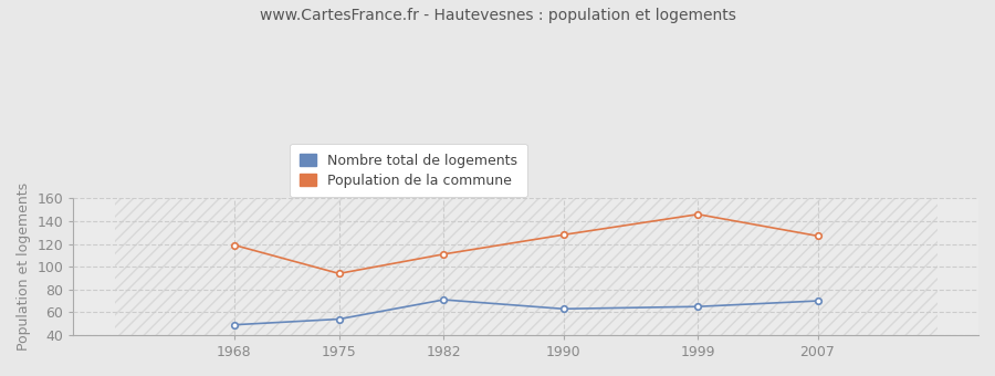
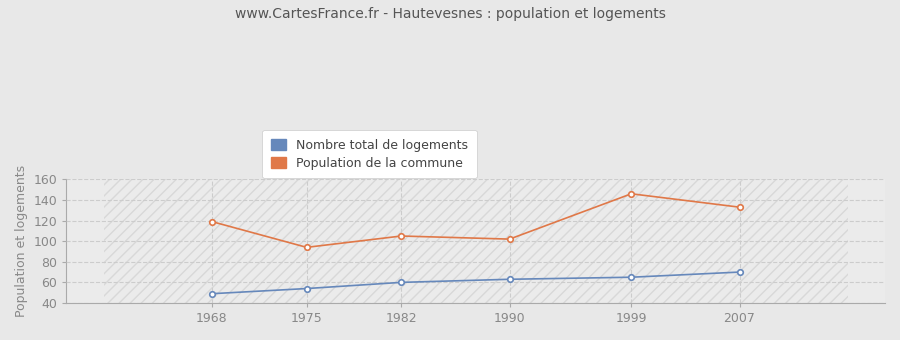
Nombre total de logements/1982: 71 -> 60
Population de la commune/1982: 111 -> 105
Population de la commune/1990: 128 -> 102
Population de la commune/2007: 127 -> 133
